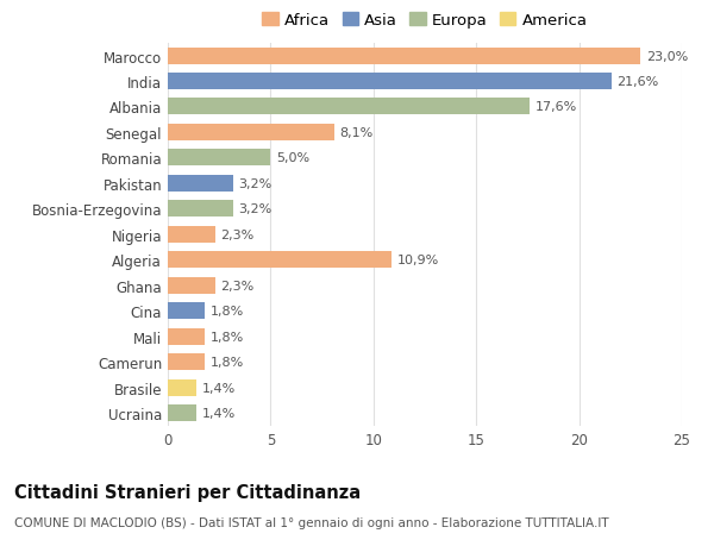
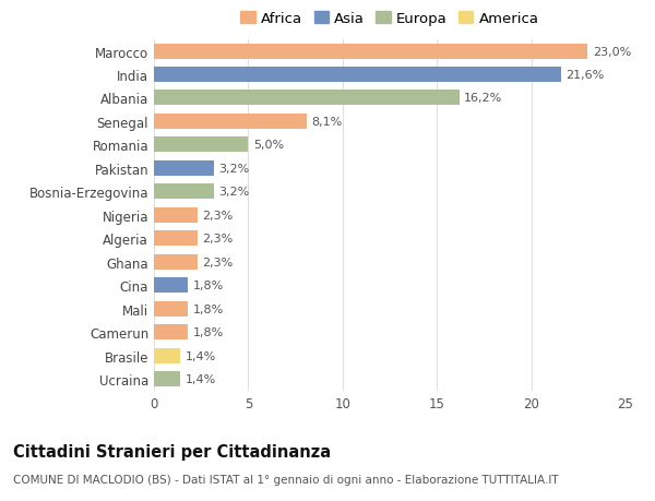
Albania: 17,6% -> 16,2%
Algeria: 10,9% -> 2,3%
